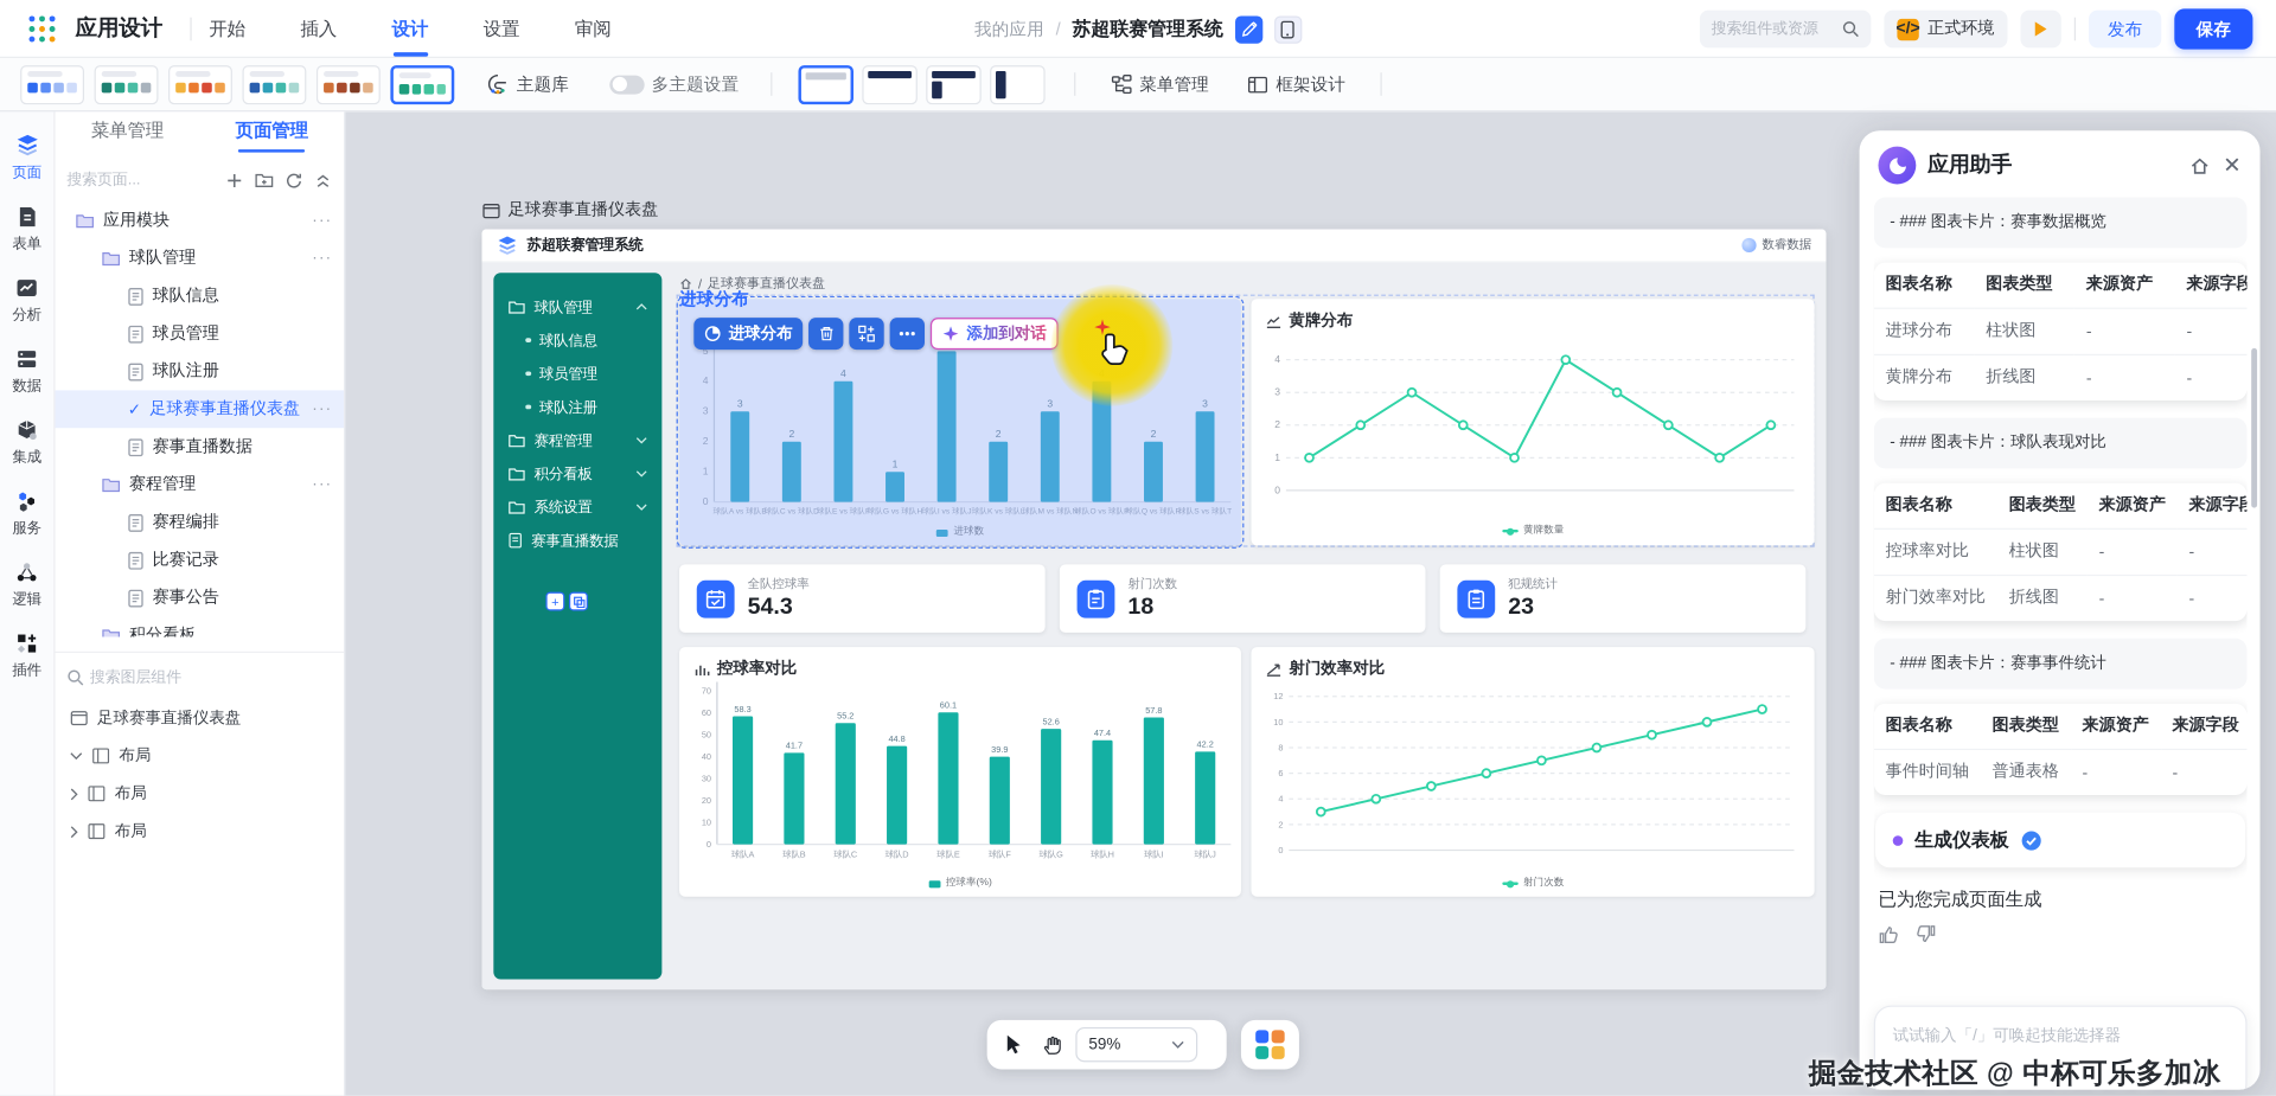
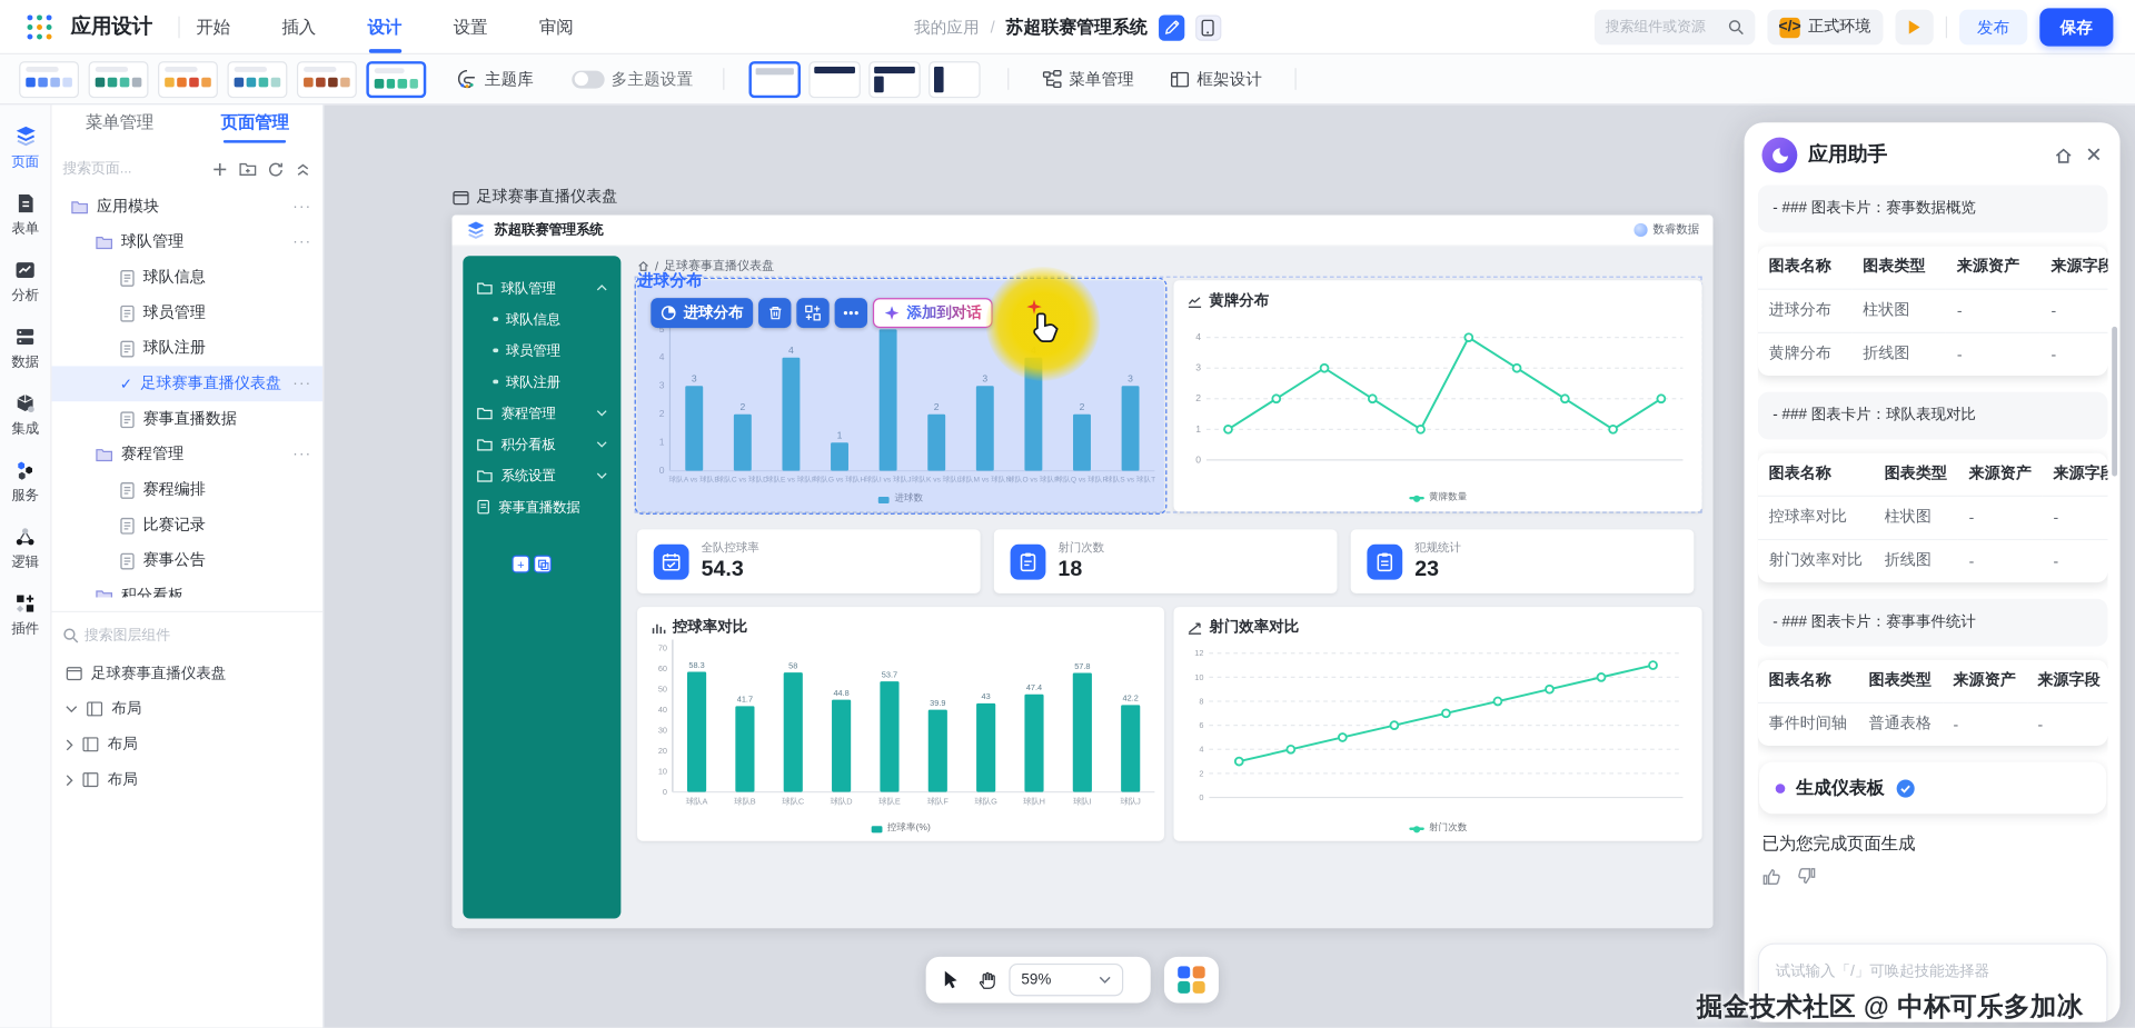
控球率对比/球队C: 55.2 -> 58
控球率对比/球队E: 60.1 -> 53.7
控球率对比/球队G: 52.6 -> 43
